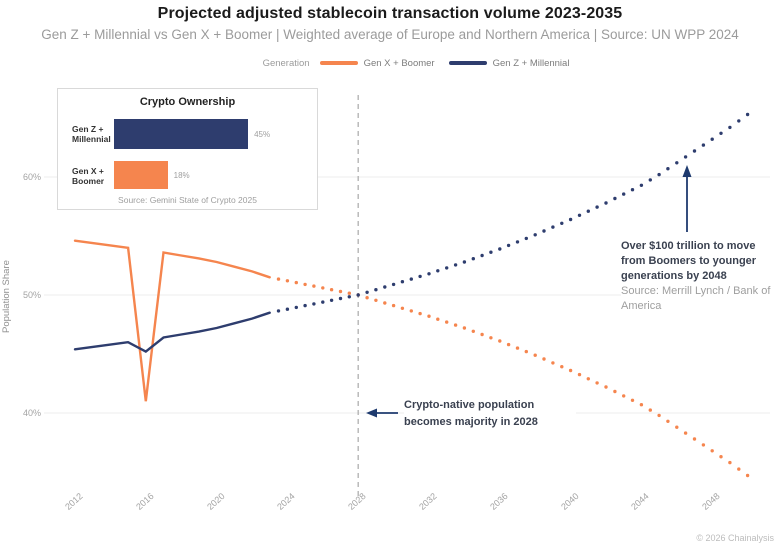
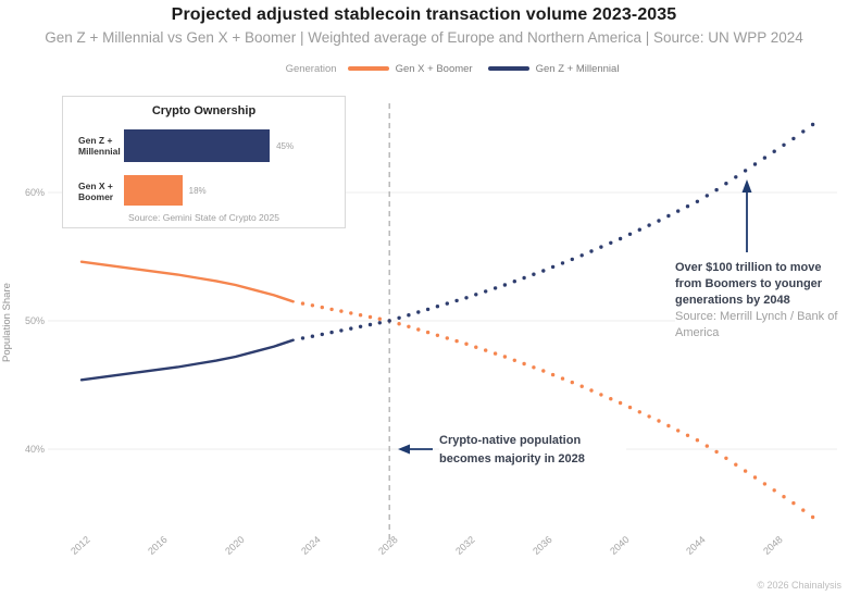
Gen X + Boomer/2016: 41.0% -> 53.8%
Gen Z + Millennial/2016: 45.2% -> 46.2%
